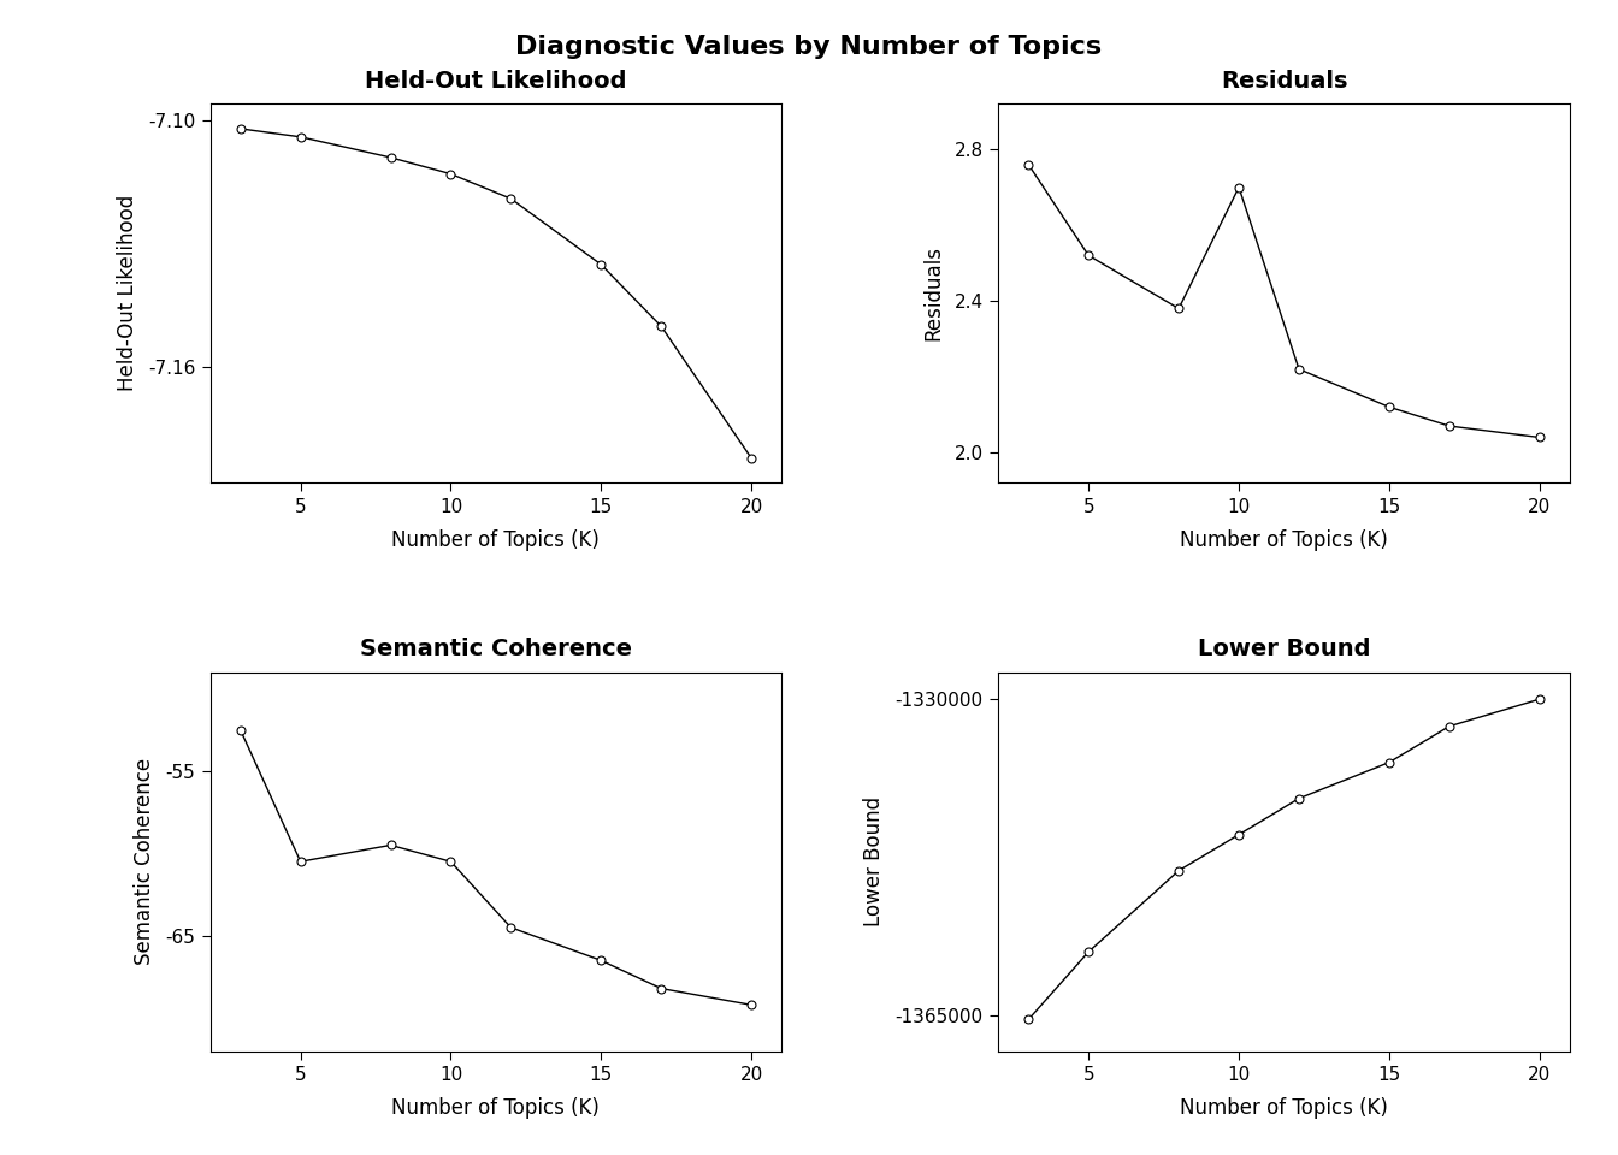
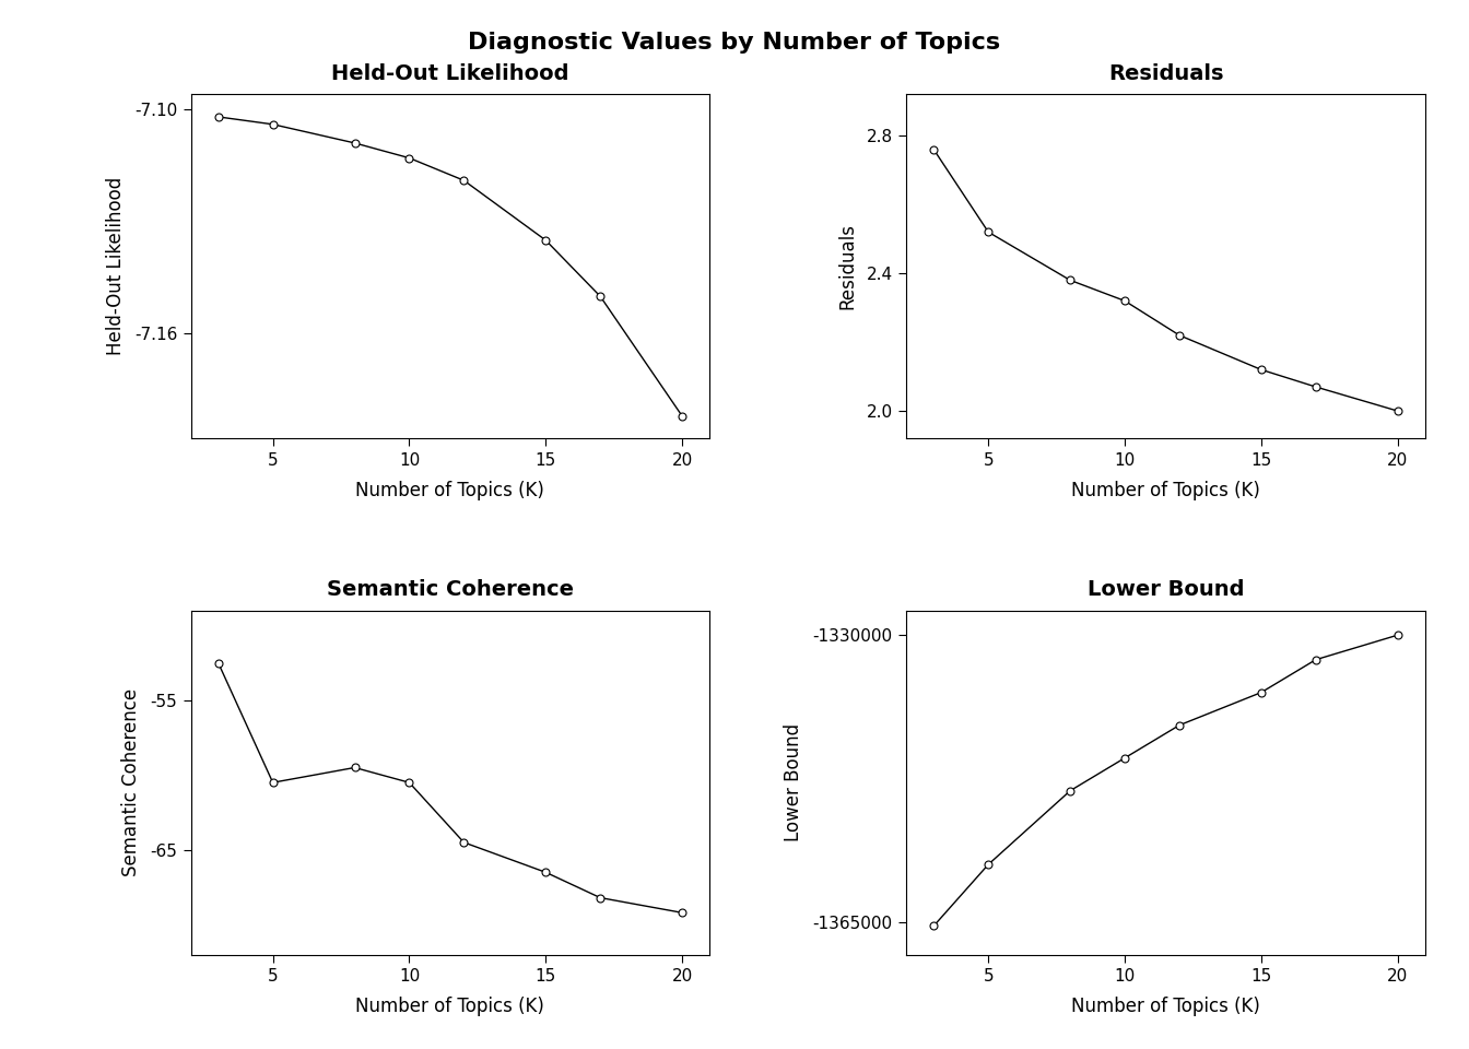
Residuals/10: 2.70 -> 2.32
Residuals/20: 2.04 -> 2.00
